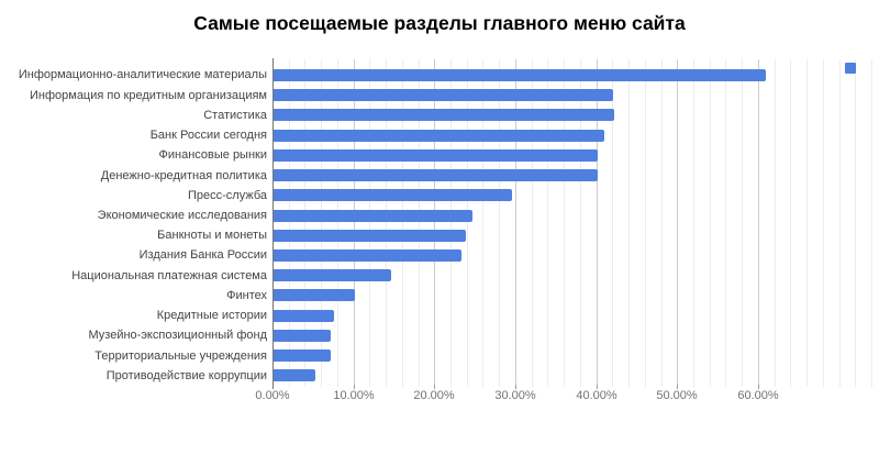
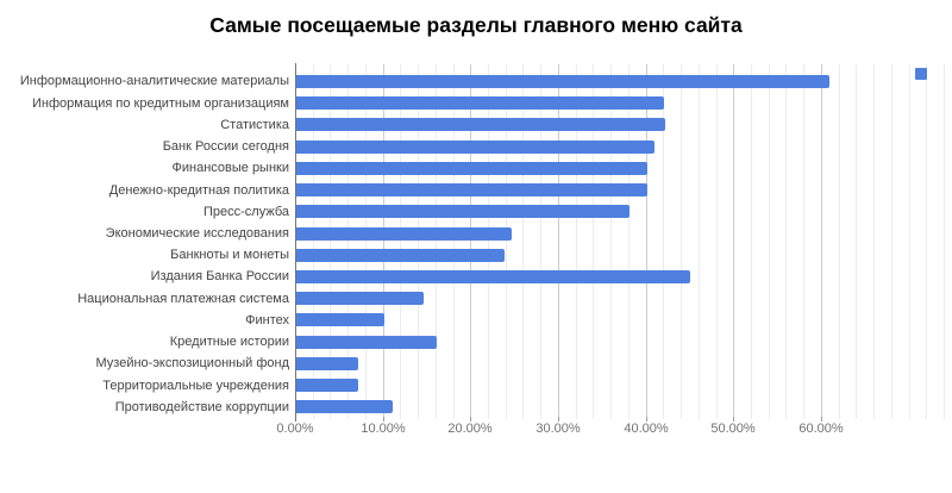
Пресс-служба: 30% -> 38%
Издания Банка России: 23% -> 45%
Кредитные истории: 8% -> 16%
Противодействие коррупции: 5% -> 11%
